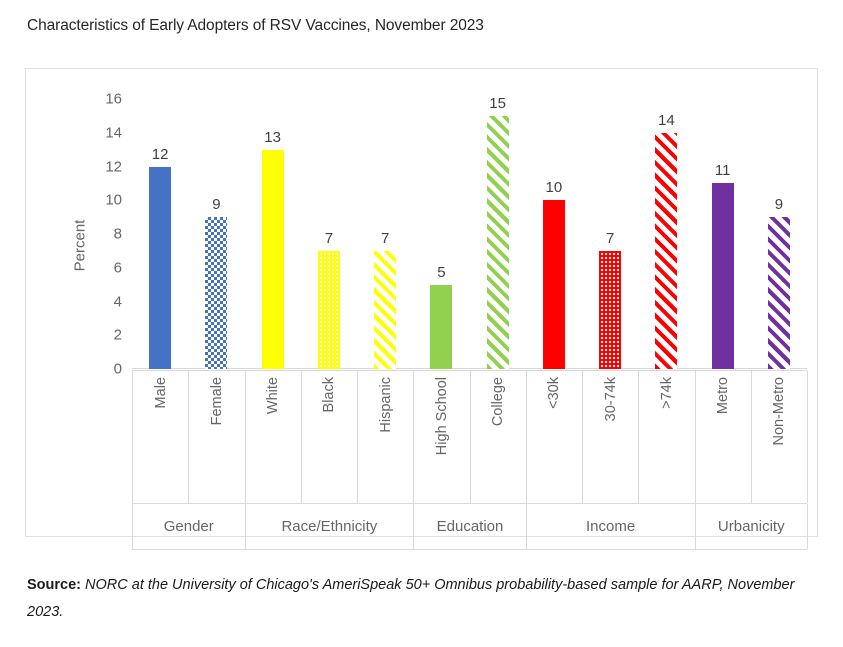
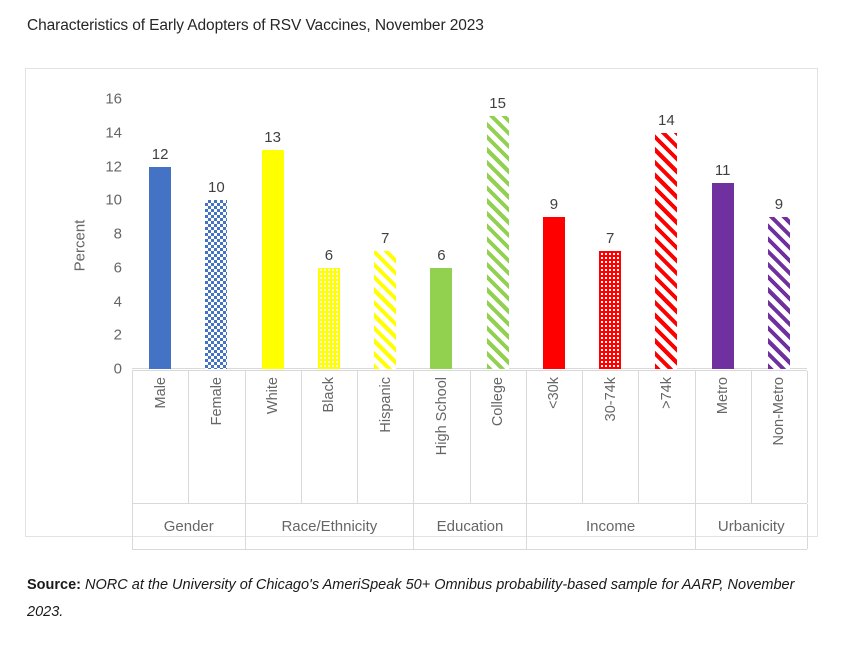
Female: 9 -> 10
Black: 7 -> 6
High School: 5 -> 6
<30k: 10 -> 9
